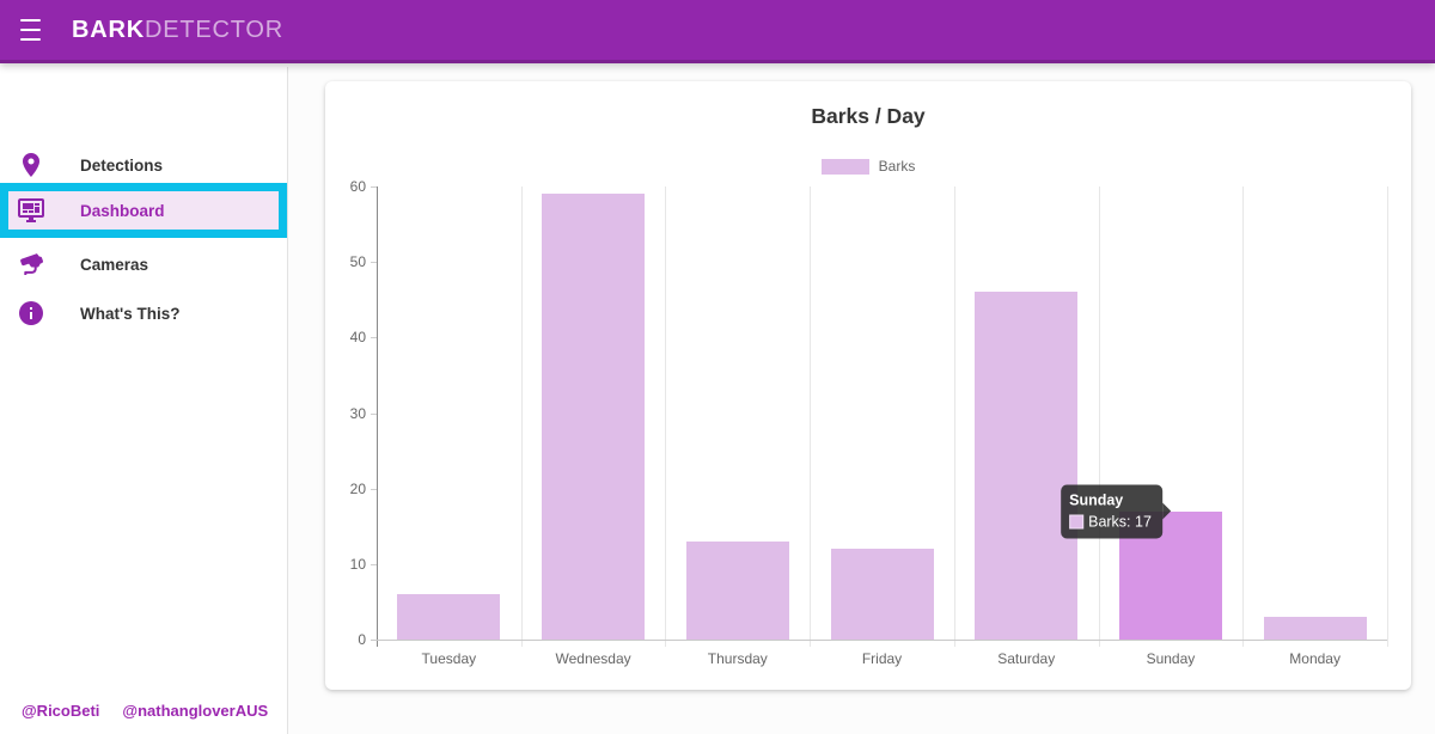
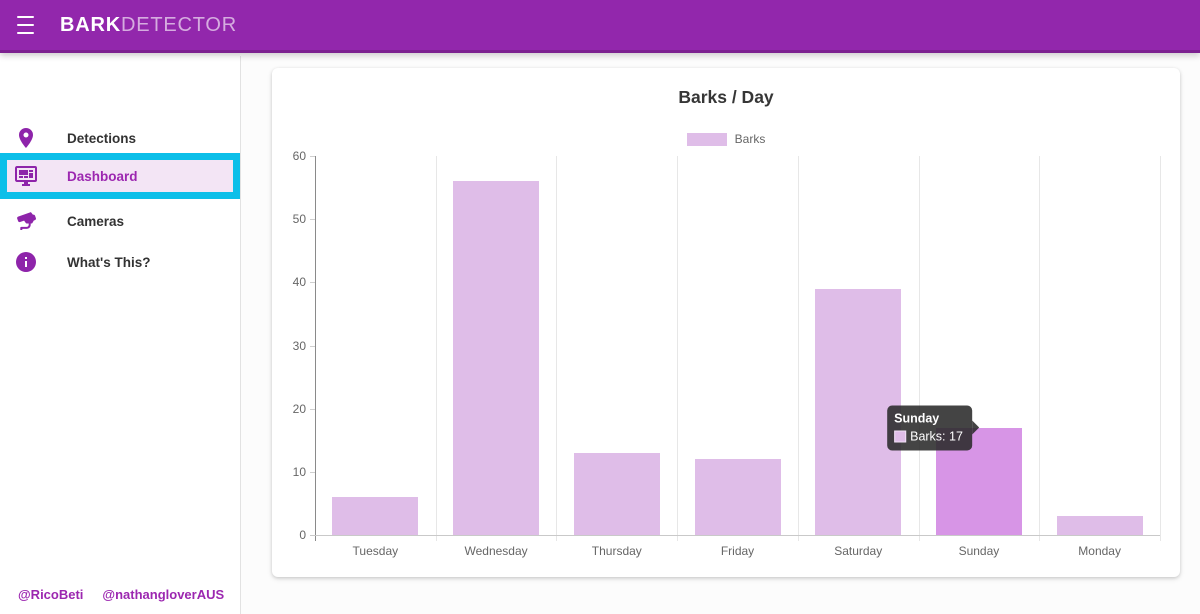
Wednesday: 59 -> 56
Saturday: 46 -> 39
